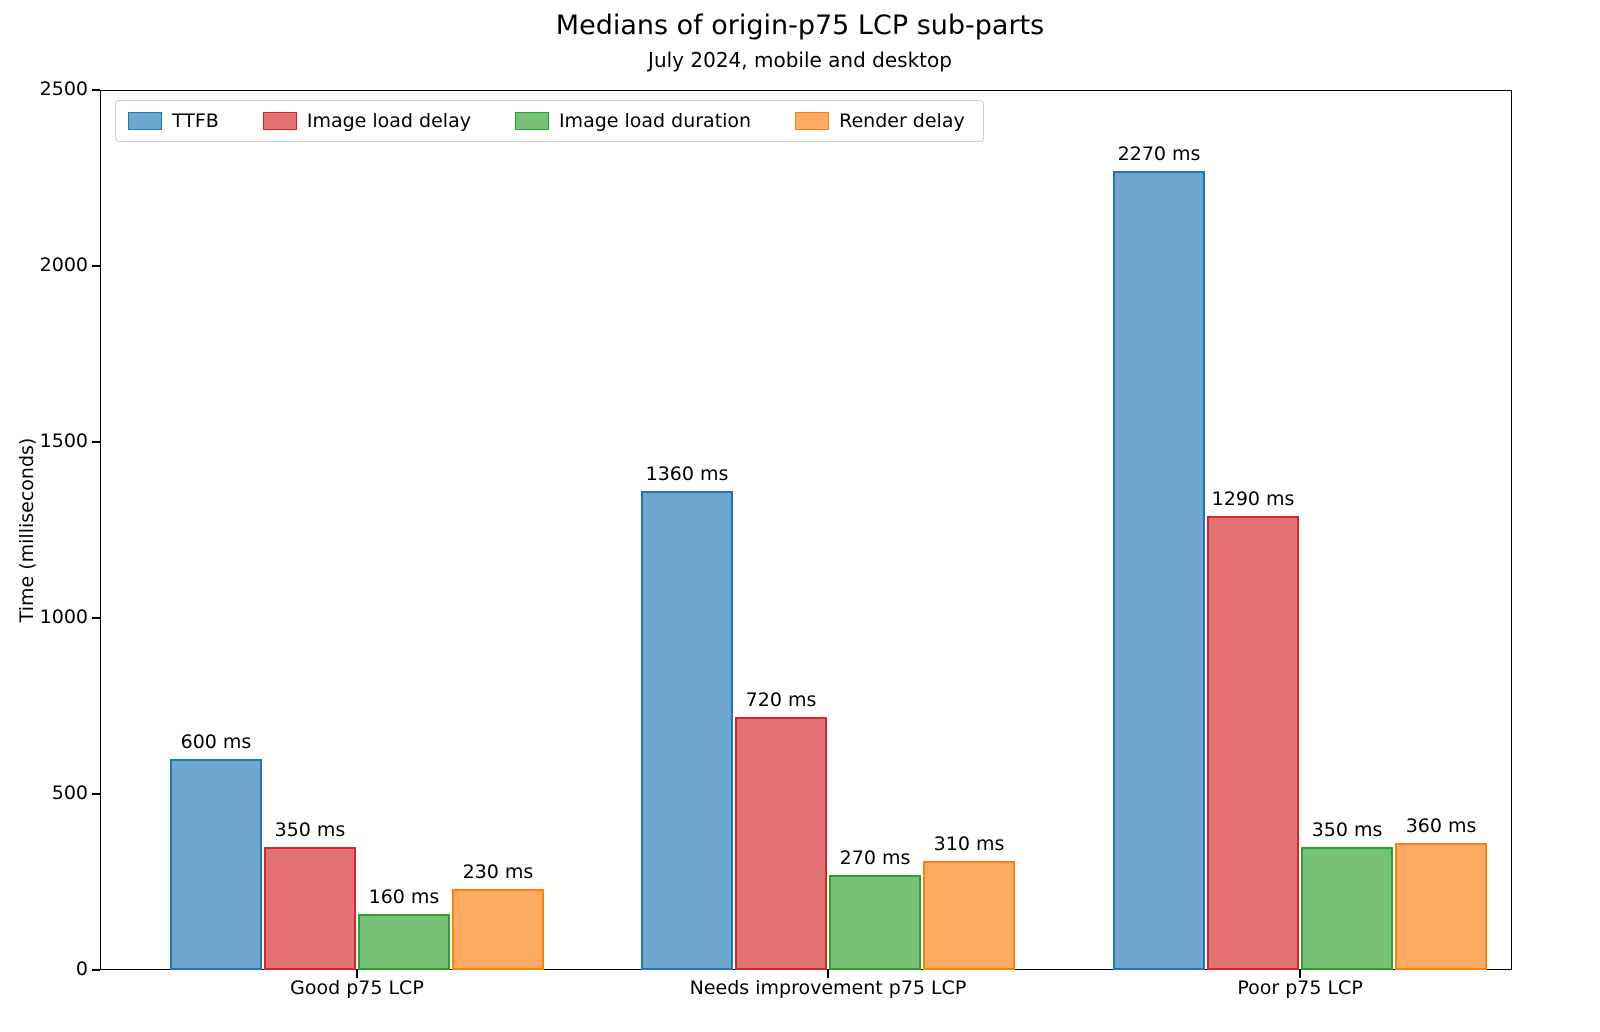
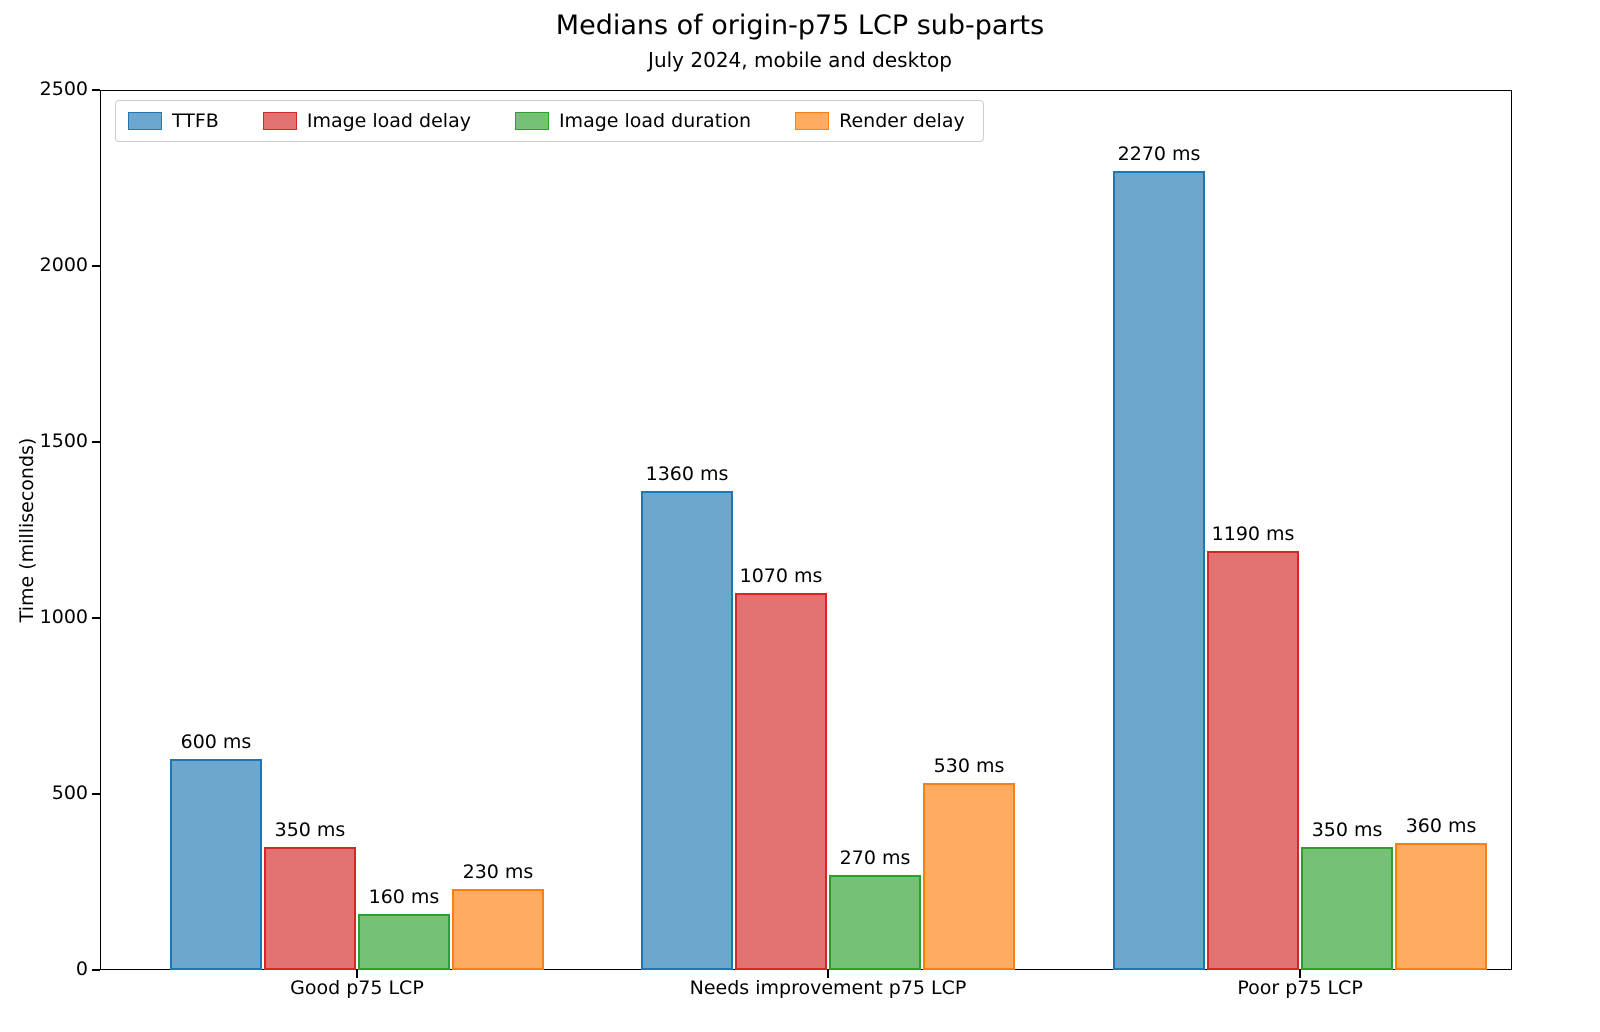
Image load delay/Needs improvement p75 LCP: 720 -> 1070
Render delay/Needs improvement p75 LCP: 310 -> 530
Image load delay/Poor p75 LCP: 1290 -> 1190
